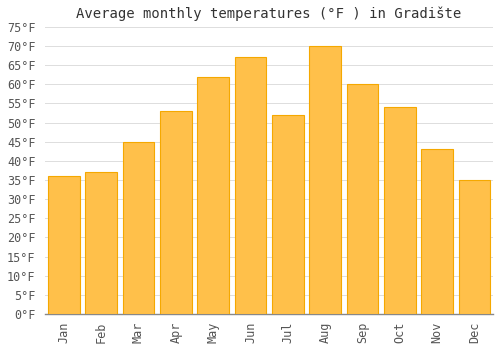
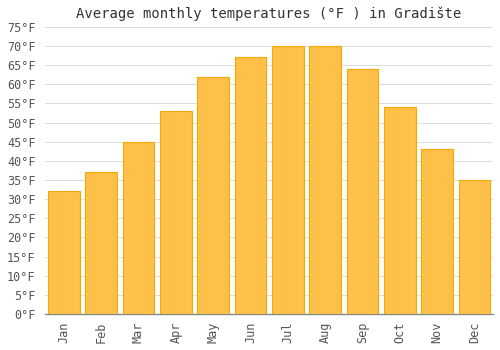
Jan: 36°F -> 32°F
Jul: 52°F -> 70°F
Sep: 60°F -> 64°F
